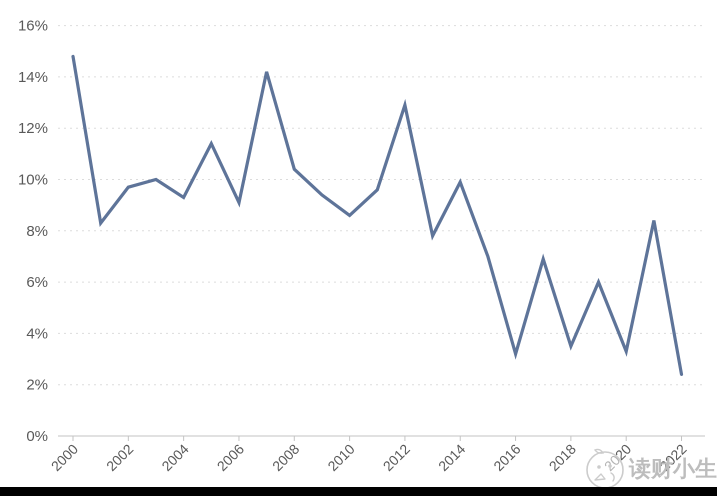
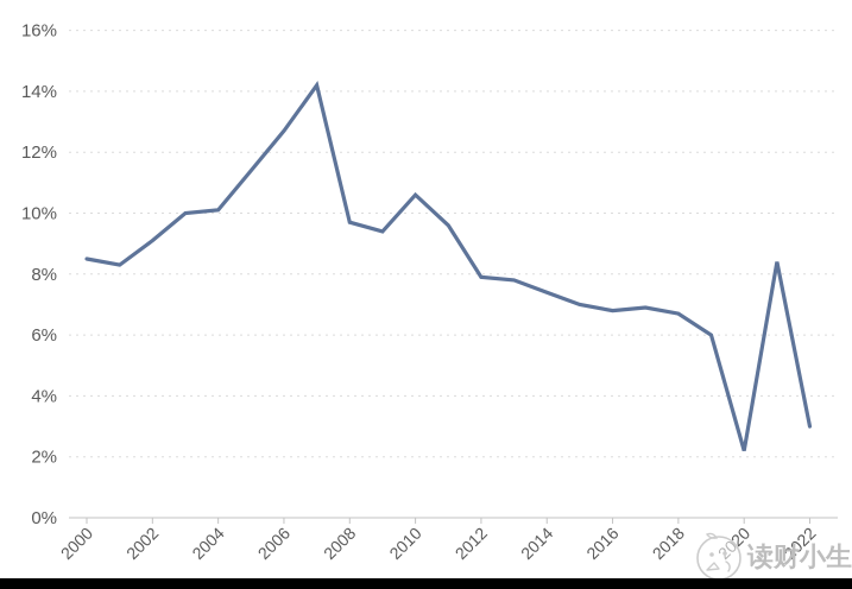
2000: 14.8% -> 8.5%
2002: 9.7% -> 9.1%
2004: 9.3% -> 10.1%
2006: 9.1% -> 12.7%
2008: 10.4% -> 9.7%
2010: 8.6% -> 10.6%
2012: 12.9% -> 7.9%
2014: 9.9% -> 7.4%
2016: 3.2% -> 6.8%
2018: 3.5% -> 6.7%
2020: 3.3% -> 2.2%
2022: 2.4% -> 3.0%
